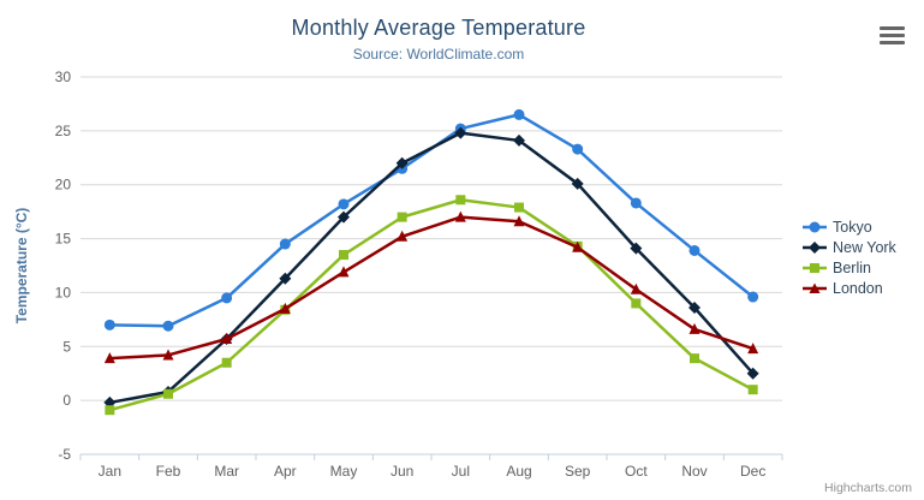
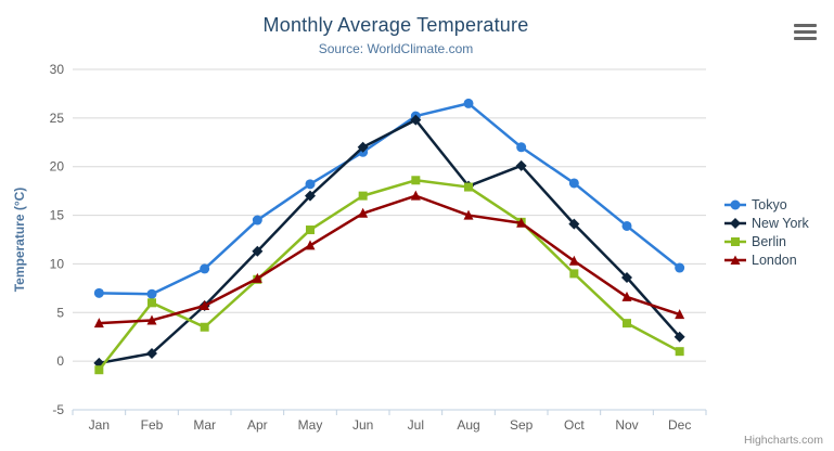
Berlin/Feb: 1 -> 6
New York/Aug: 24 -> 18
London/Aug: 17 -> 15
Tokyo/Sep: 23 -> 22
